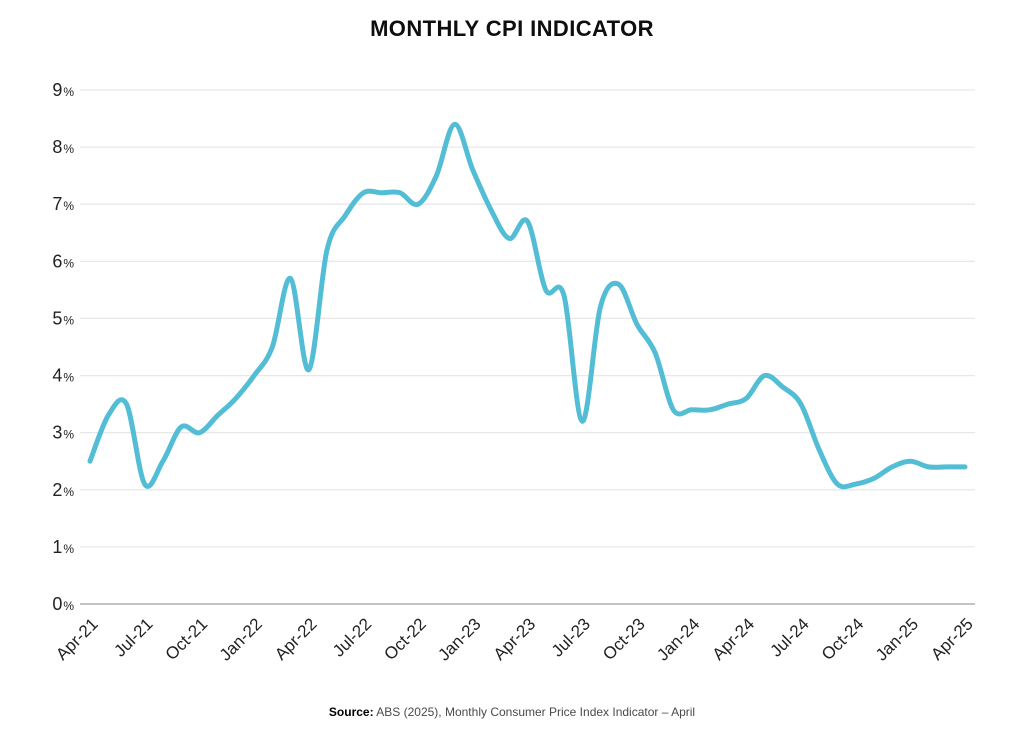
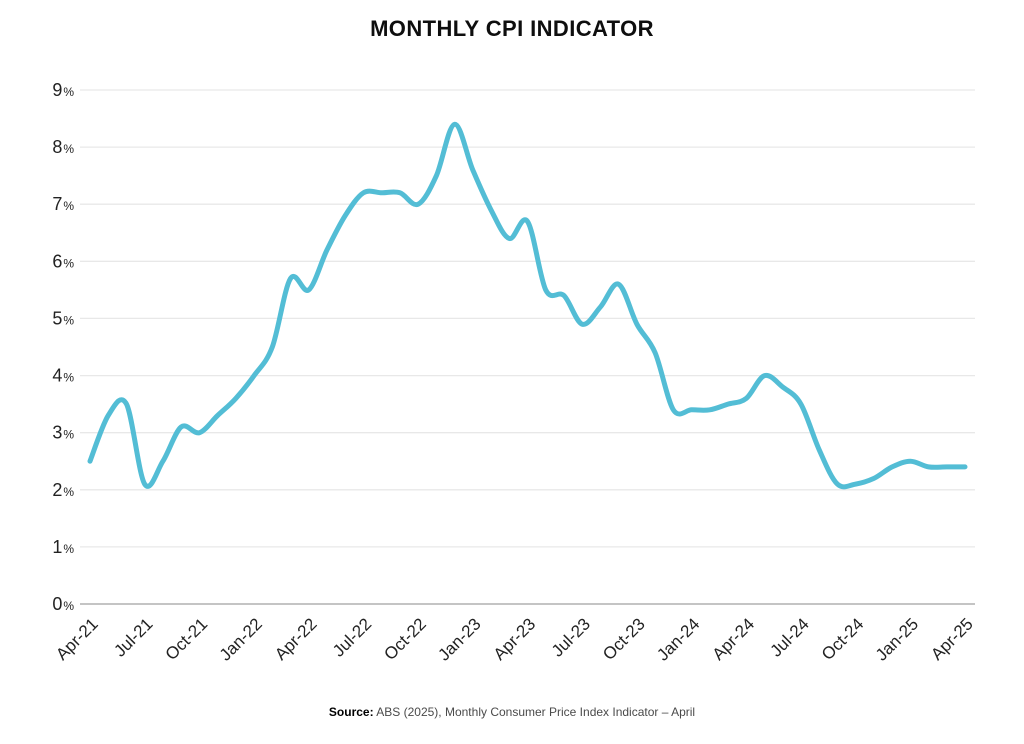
Apr-22: 4.1 -> 5.5
Jul-23: 3.2 -> 4.9
